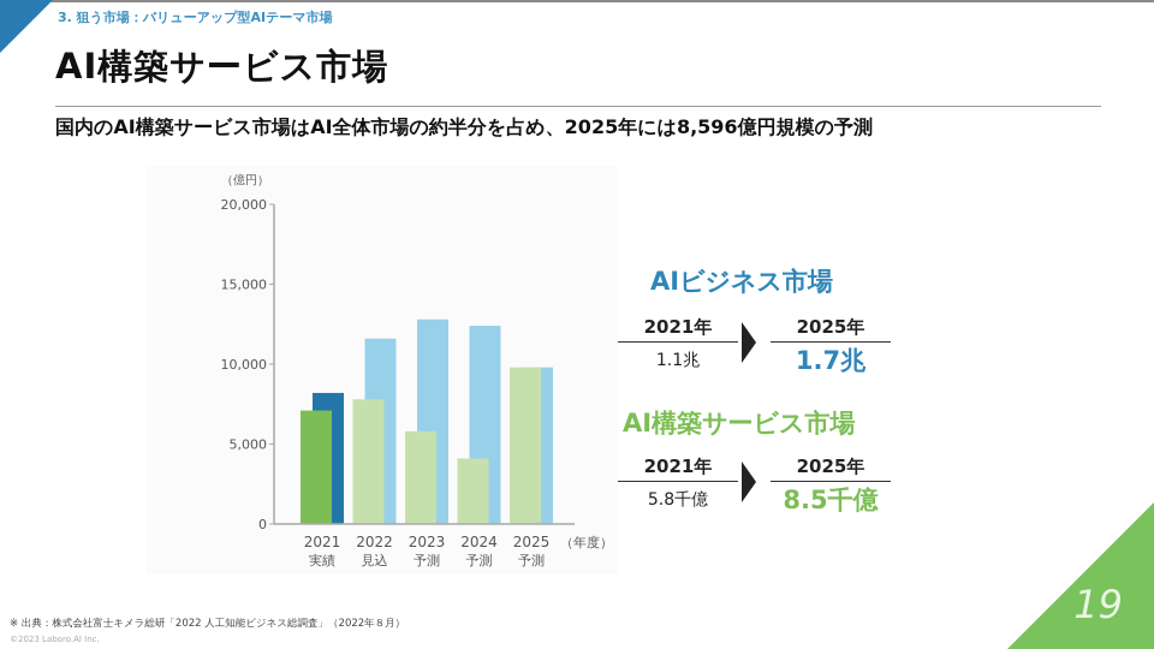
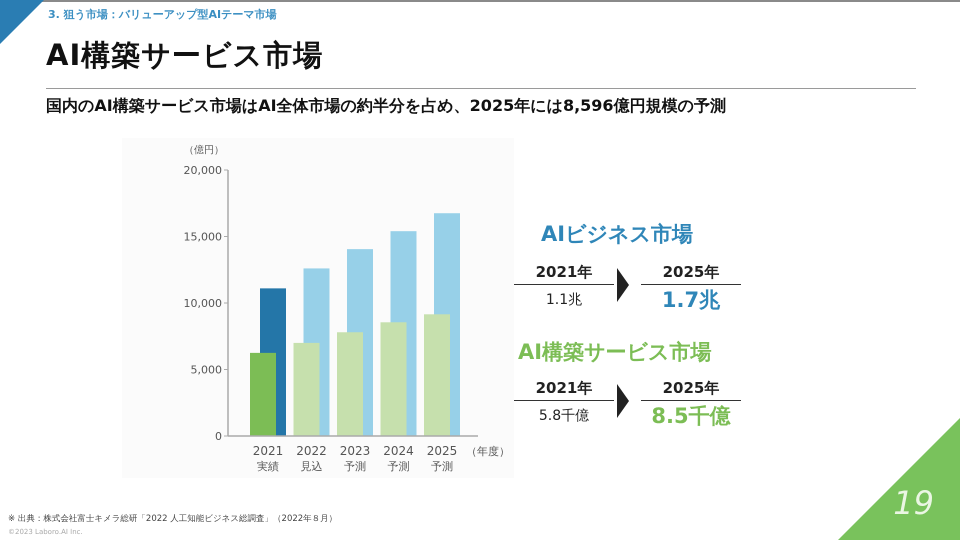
AIビジネス市場/2021: 8200 -> 11100
AI構築サービス市場/2021: 7100 -> 6200
AIビジネス市場/2022: 11600 -> 12600
AI構築サービス市場/2022: 7800 -> 7000
AIビジネス市場/2023: 12800 -> 14000
AI構築サービス市場/2023: 5800 -> 7800
AIビジネス市場/2024: 12400 -> 15400
AI構築サービス市場/2024: 4100 -> 8600
AIビジネス市場/2025: 9800 -> 16800
AI構築サービス市場/2025: 9800 -> 9200
